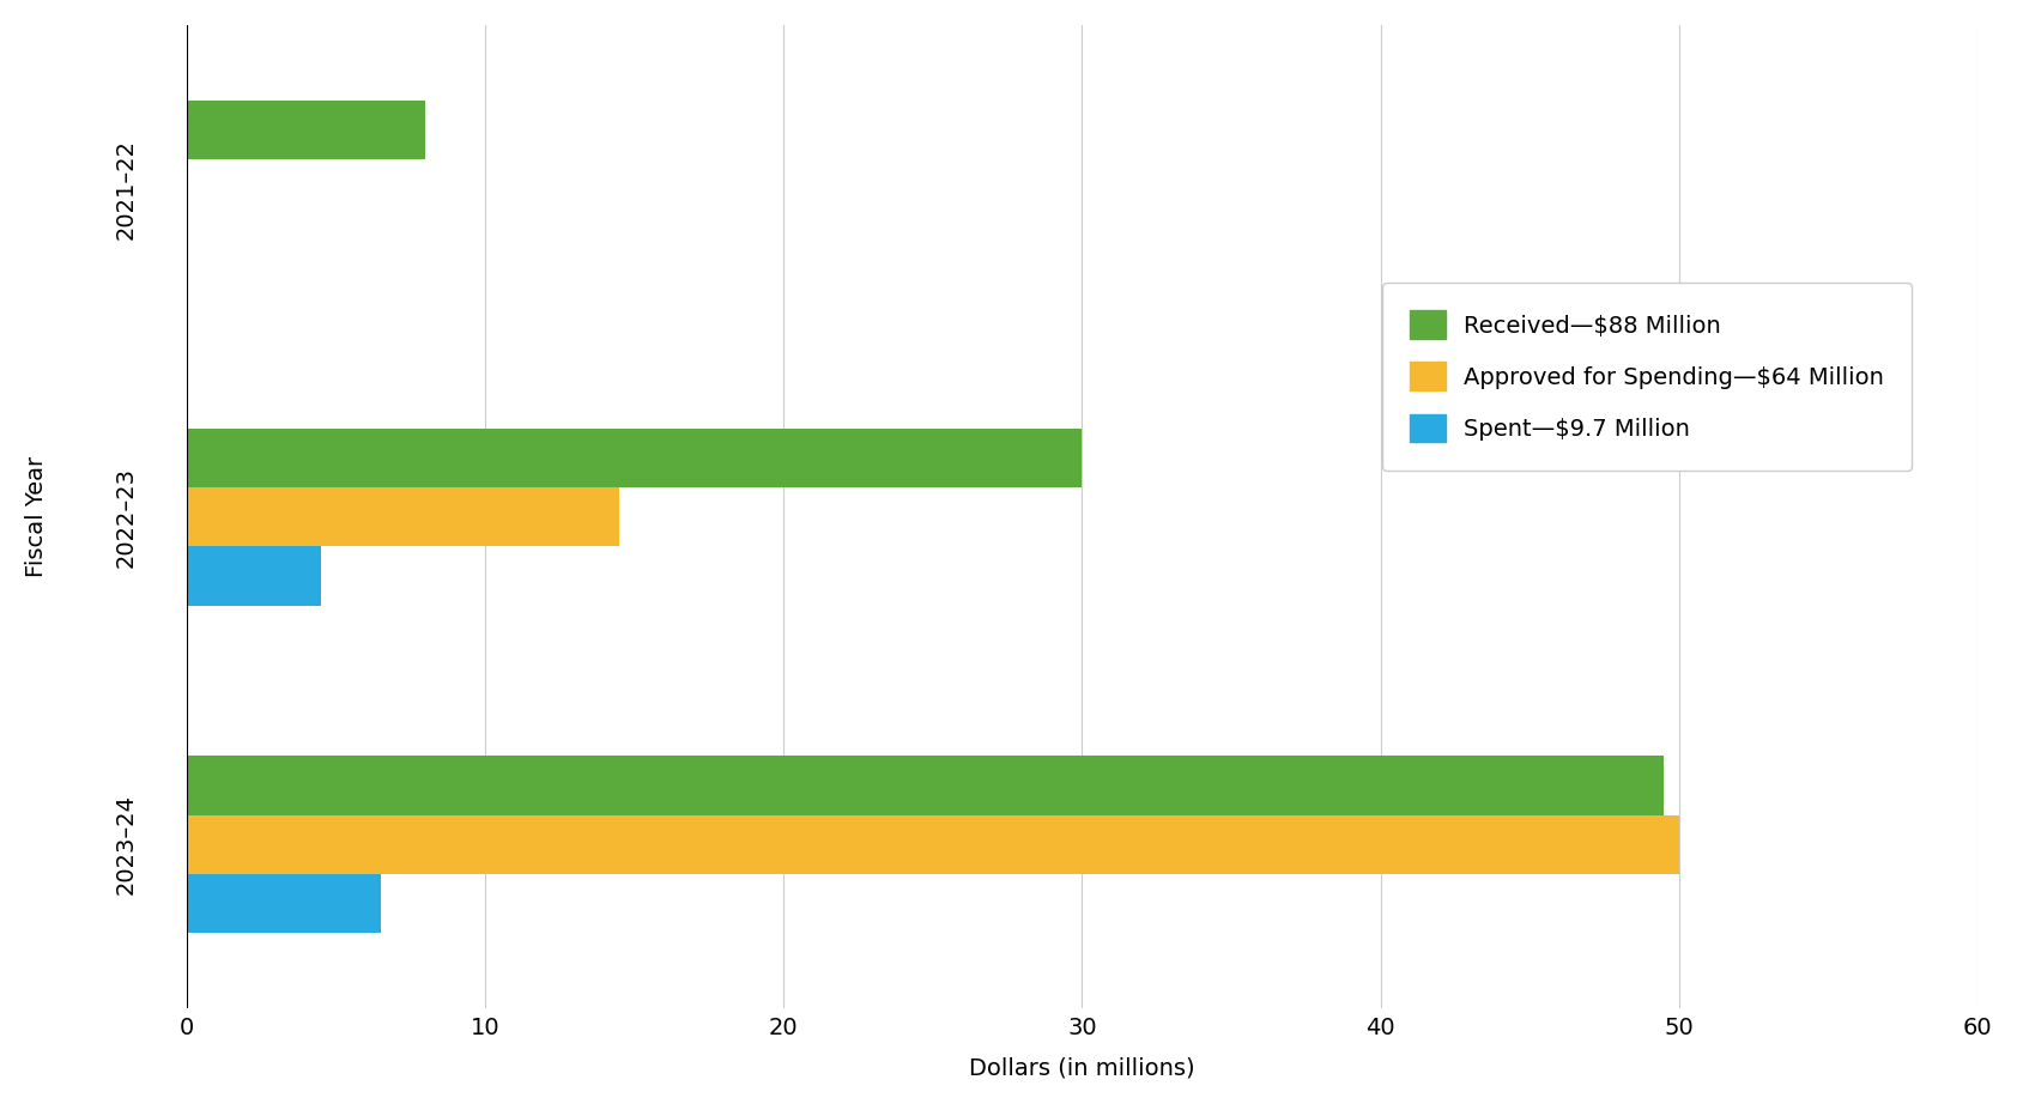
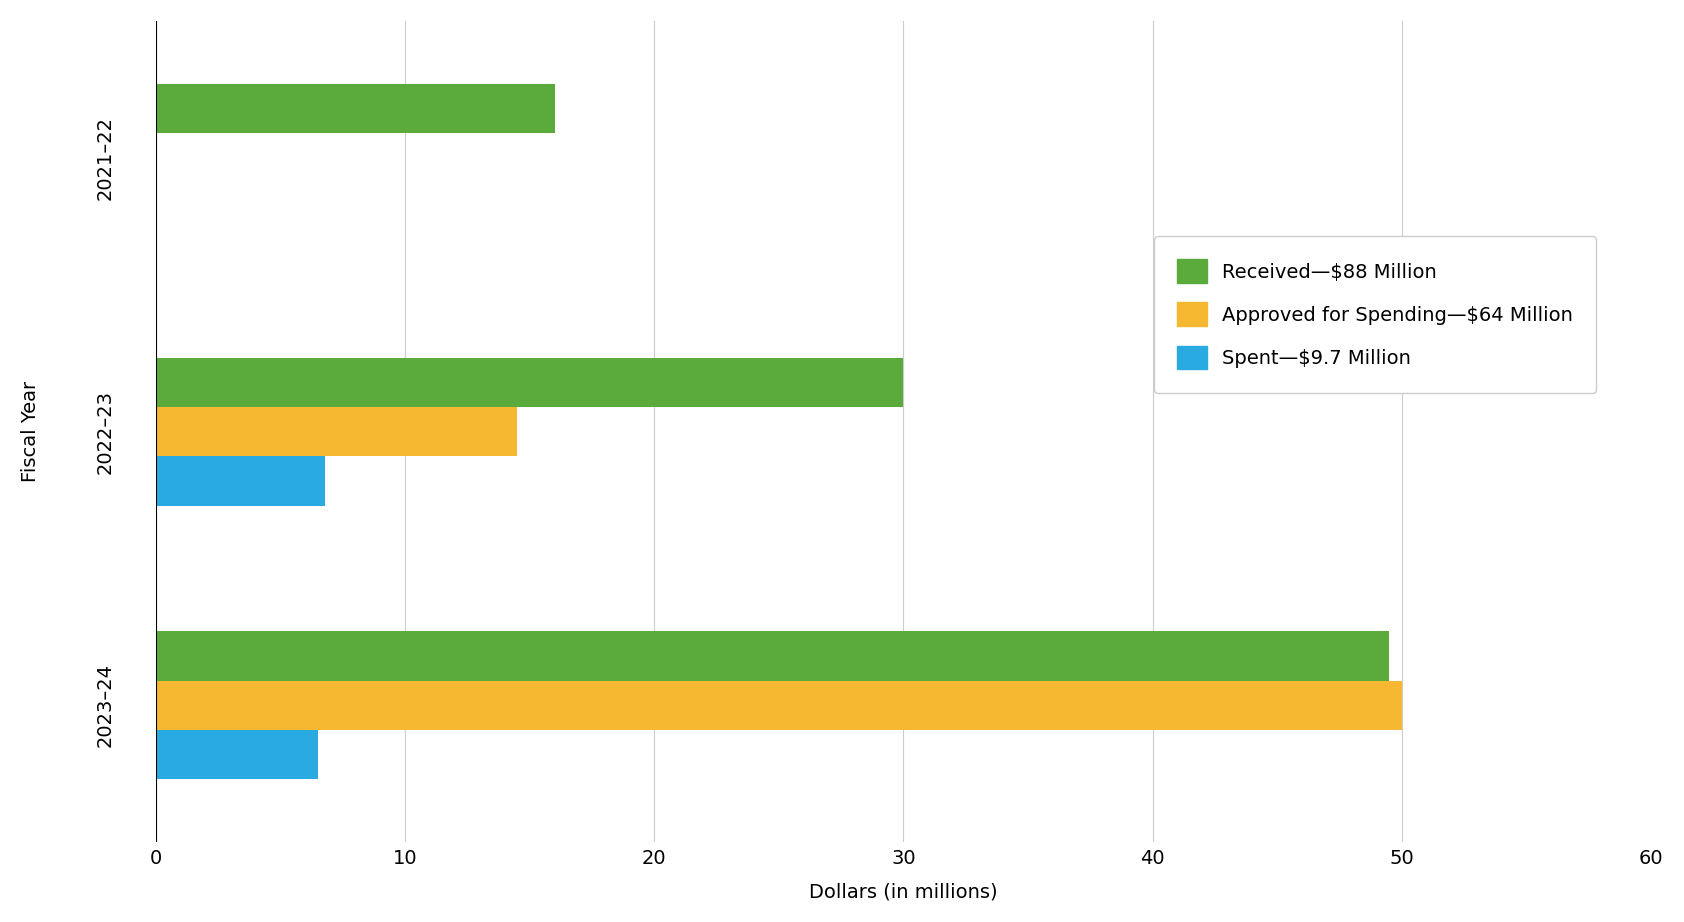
Received—$88 Million/2021–22: 8.0 -> 16.0
Spent—$9.7 Million/2022–23: 4.5 -> 6.8
